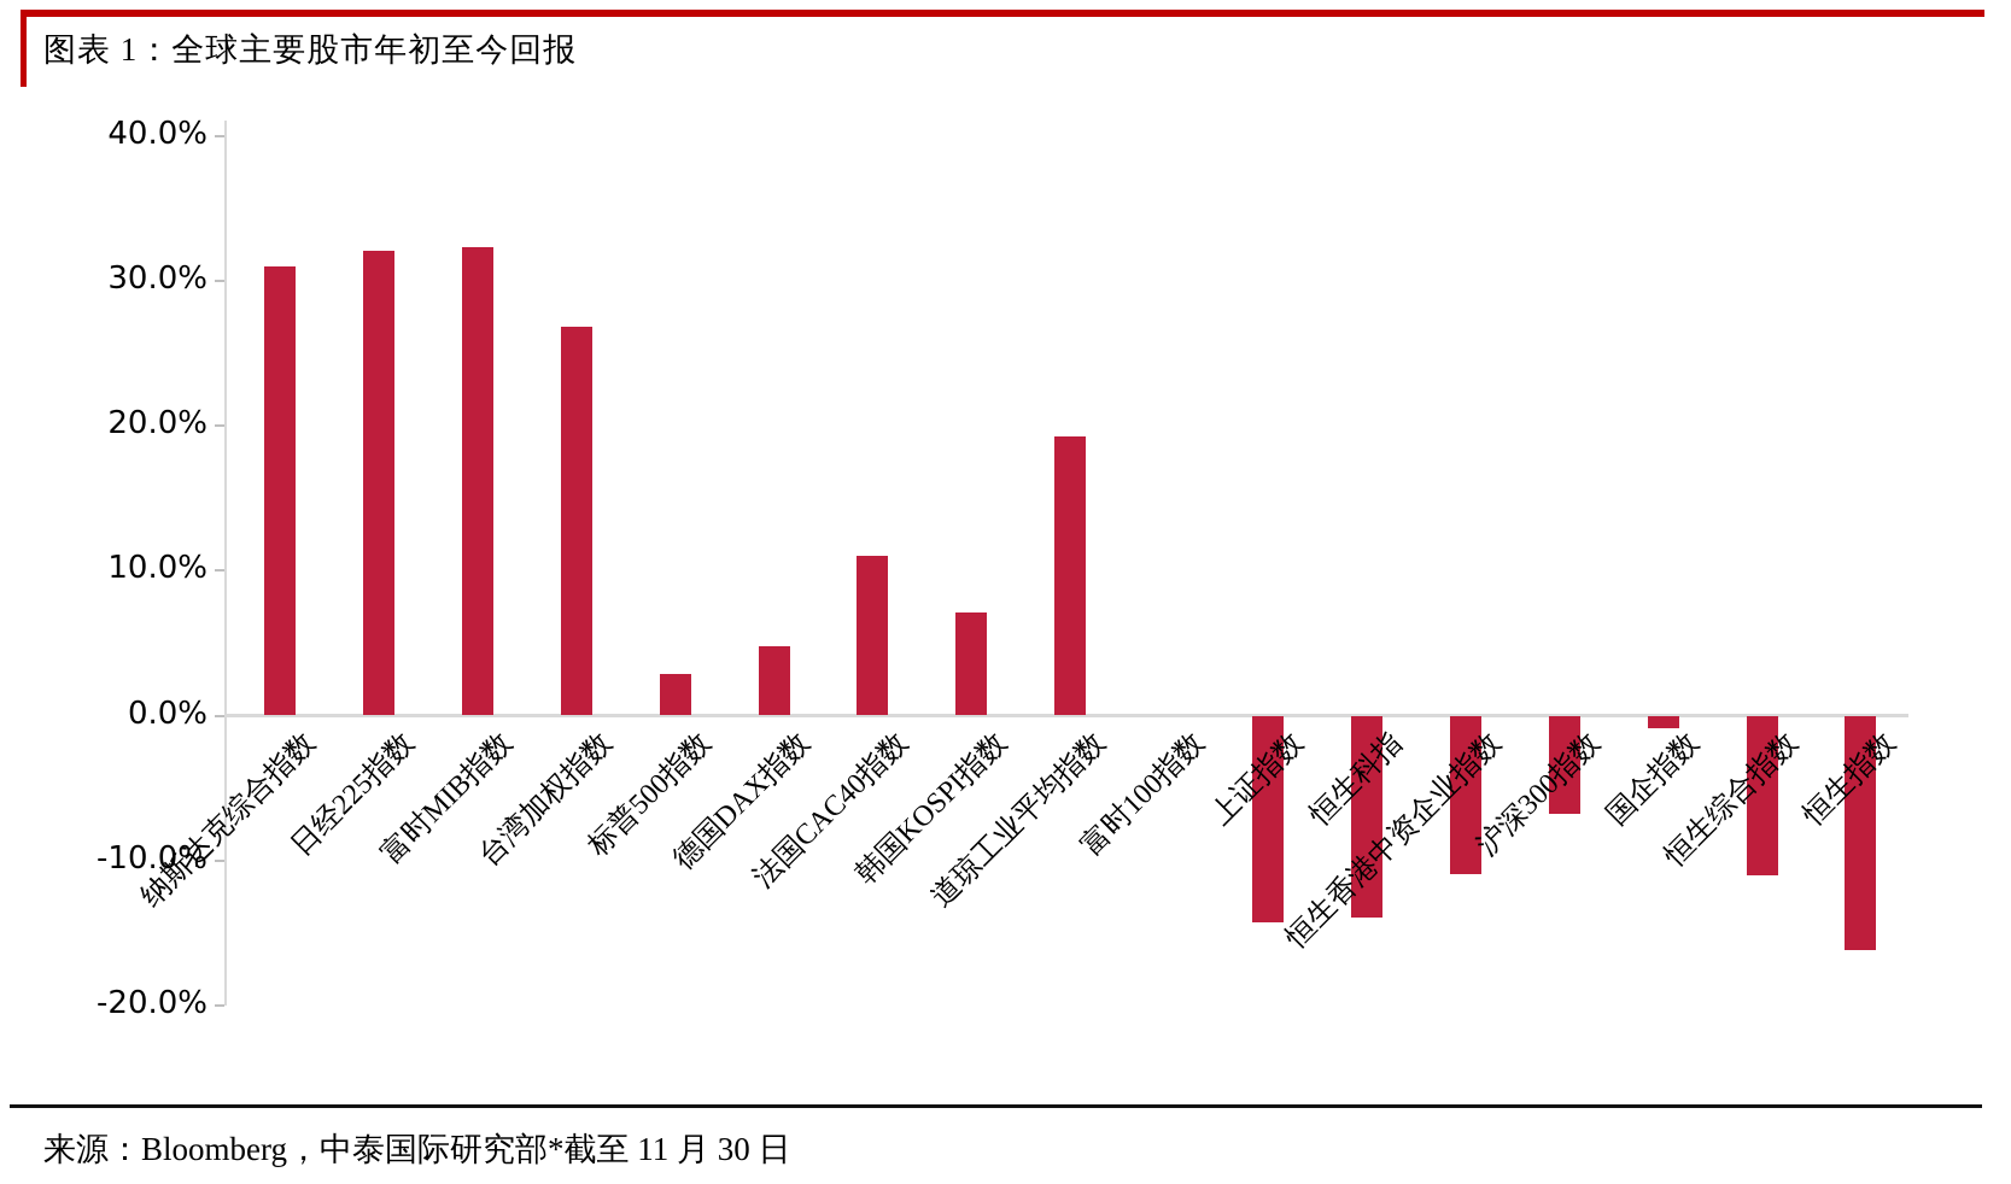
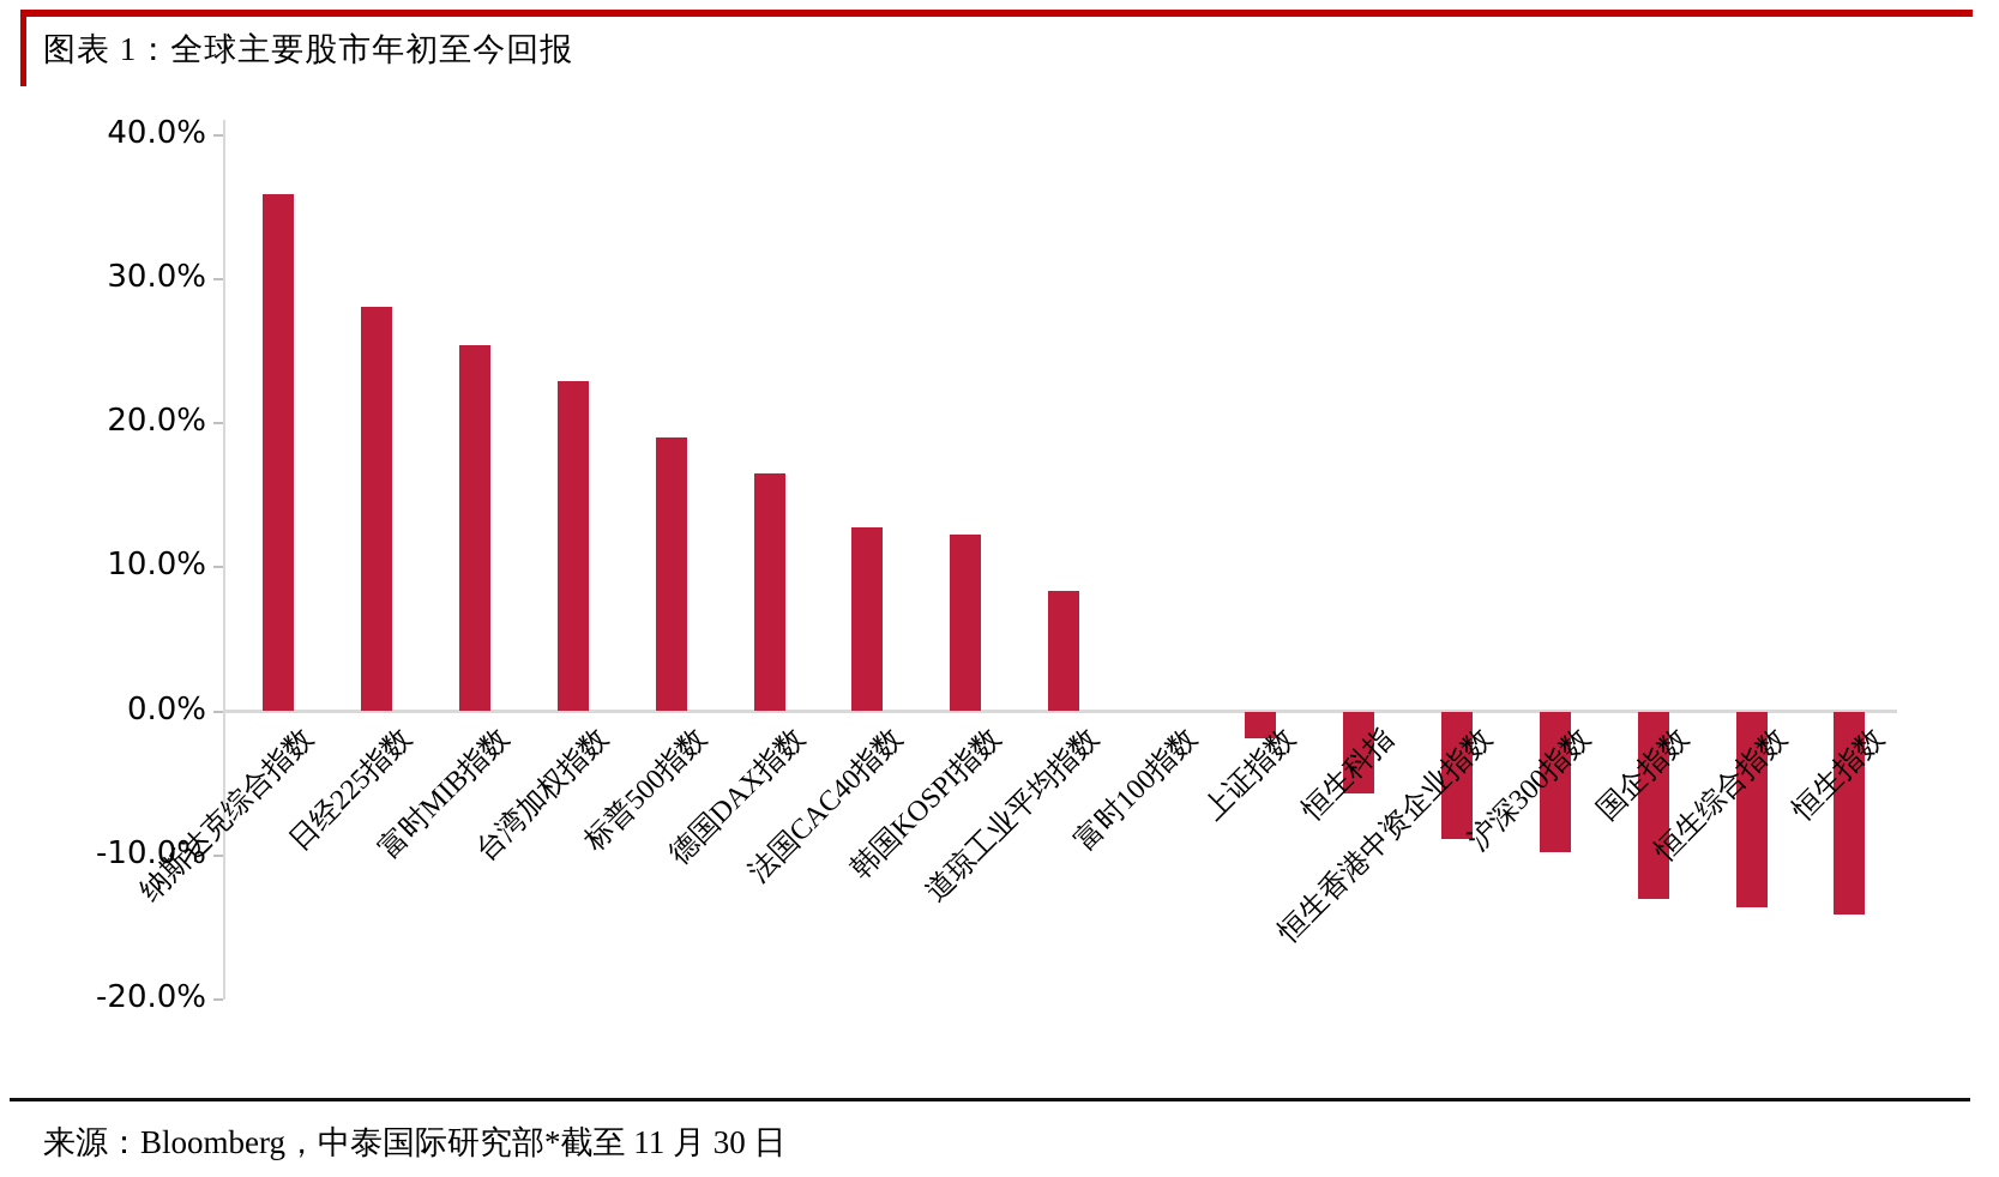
纳斯达克综合指数: 31.0% -> 35.9%
日经225指数: 32.1% -> 28.1%
富时MIB指数: 32.3% -> 25.4%
台湾加权指数: 26.8% -> 22.9%
标普500指数: 2.9% -> 19.0%
德国DAX指数: 4.8% -> 16.5%
法国CAC40指数: 11.0% -> 12.8%
韩国KOSPI指数: 7.1% -> 12.3%
道琼工业平均指数: 19.3% -> 8.4%
上证指数: -14.3% -> -1.9%
恒生科指: -13.9% -> -5.7%
恒生香港中资企业指数: -10.9% -> -8.9%
沪深300指数: -6.8% -> -9.8%
国企指数: -0.9% -> -13.0%
恒生综合指数: -11.0% -> -13.6%
恒生指数: -16.2% -> -14.1%
